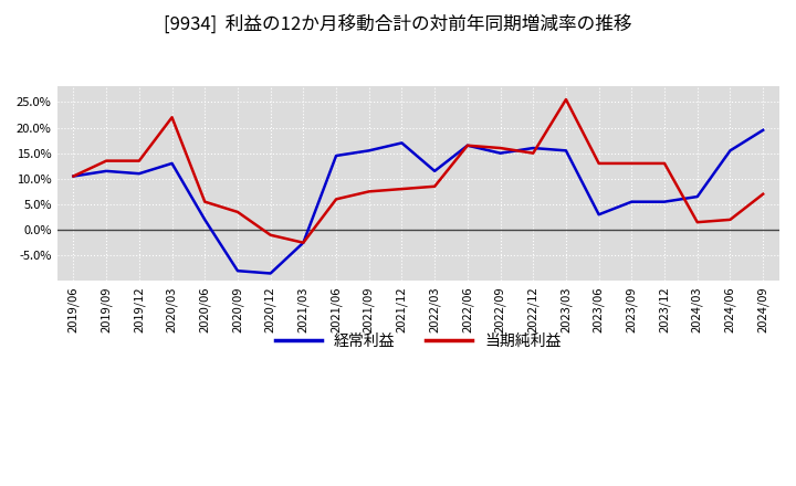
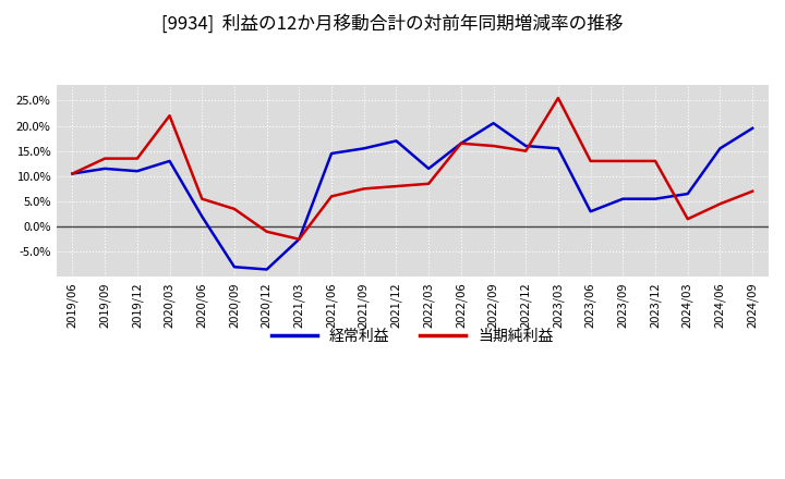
経常利益/2022/09: 15.0% -> 20.5%
当期純利益/2024/06: 2.0% -> 4.5%
